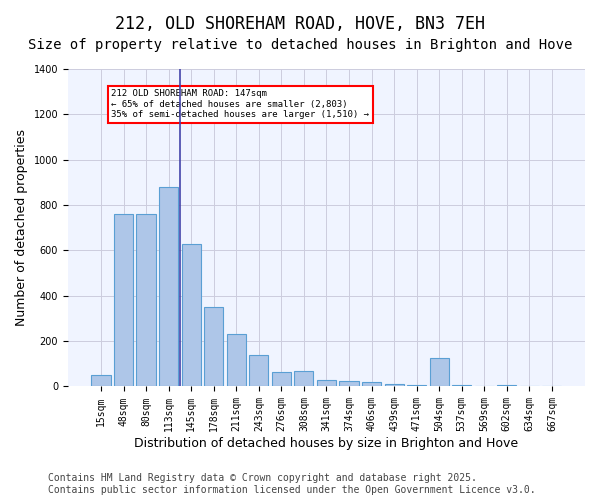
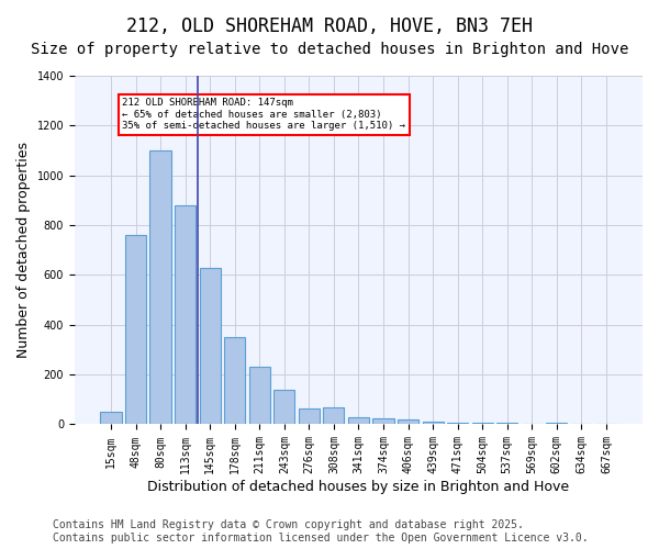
80sqm: 760 -> 1100
504sqm: 125 -> 5
